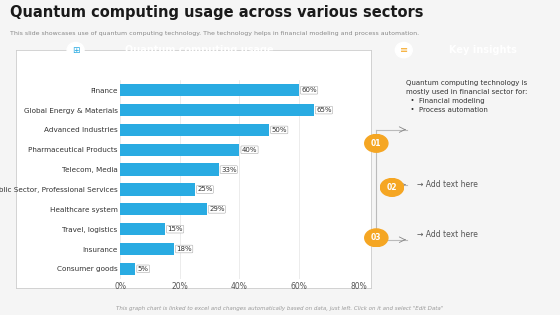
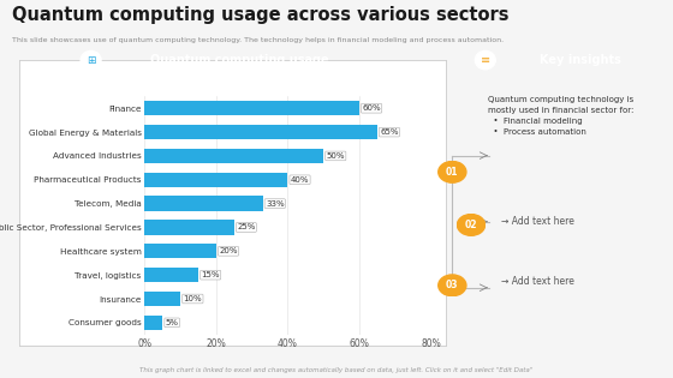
Healthcare system: 29% -> 20%
Insurance: 18% -> 10%
